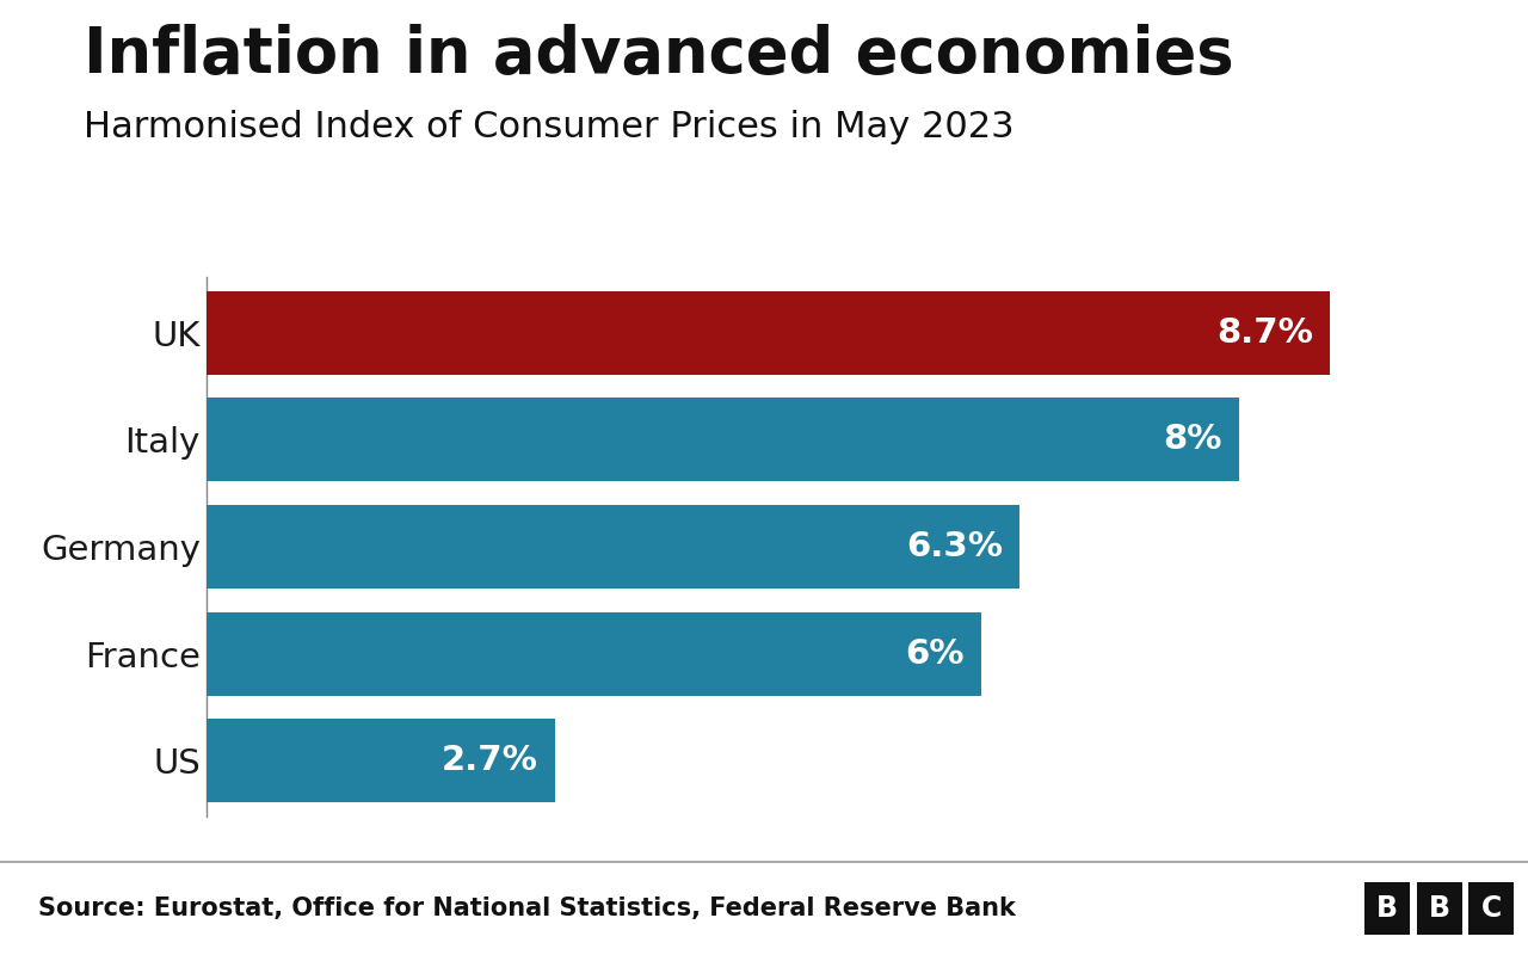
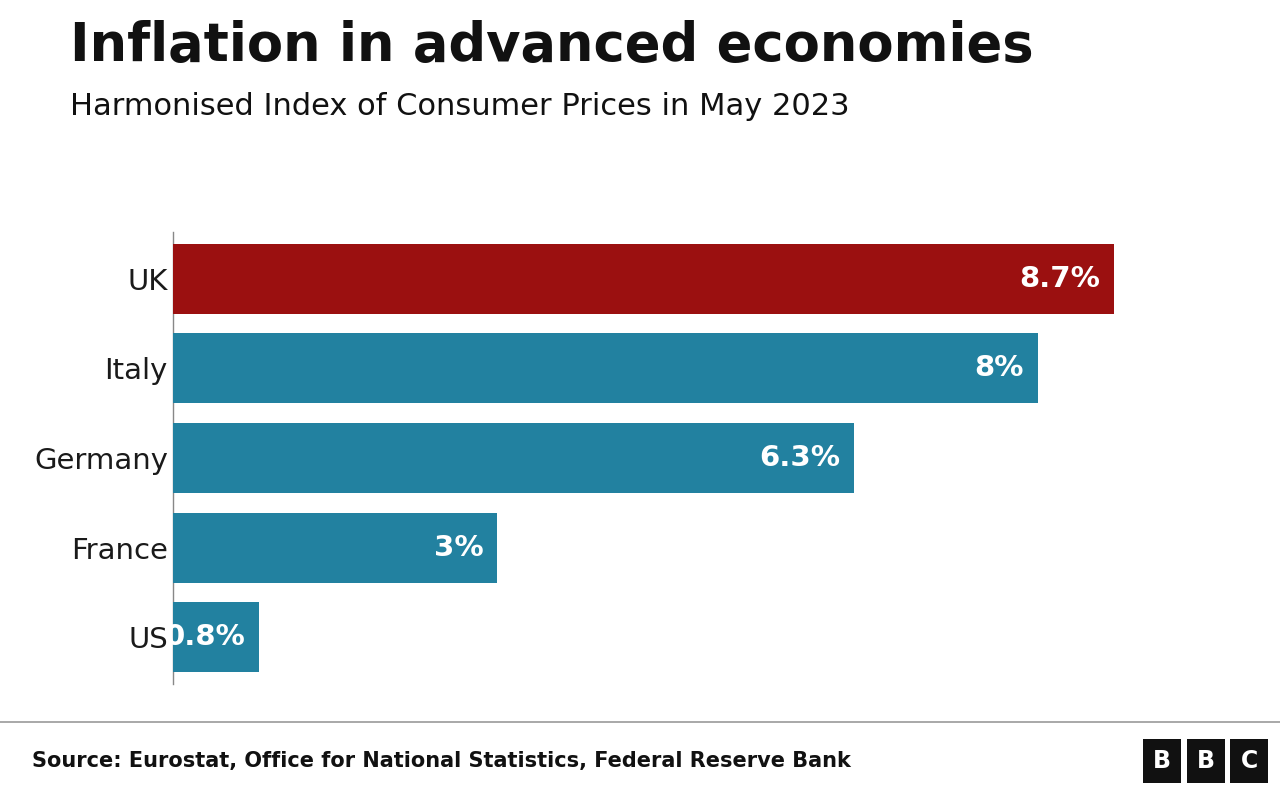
France: 6% -> 3%
US: 2.7% -> 0.8%
